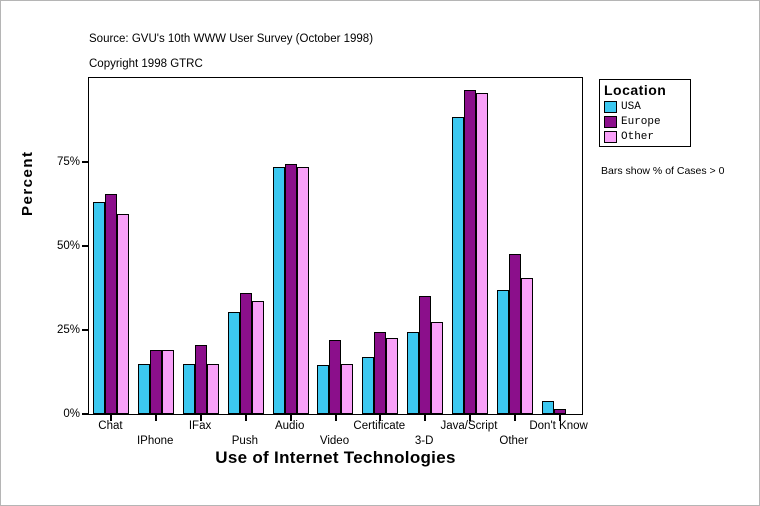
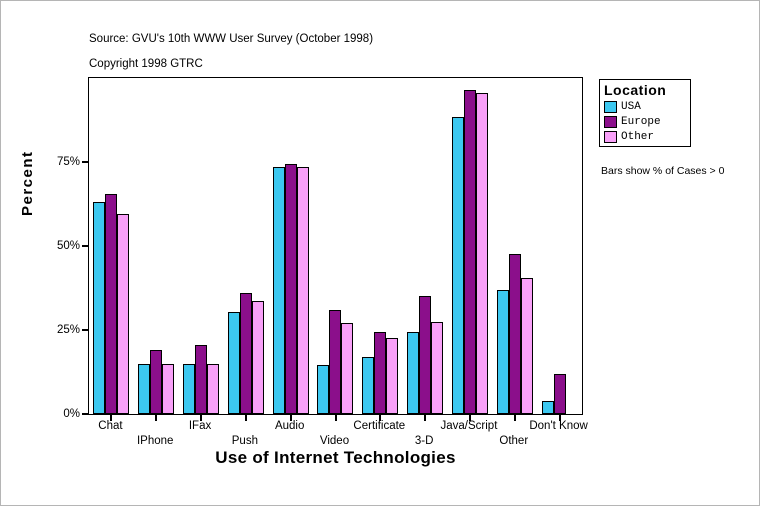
Other/IPhone: 19% -> 15%
Europe/Video: 22% -> 31%
Other/Video: 15% -> 27%
Europe/Don't Know: 2% -> 12%
